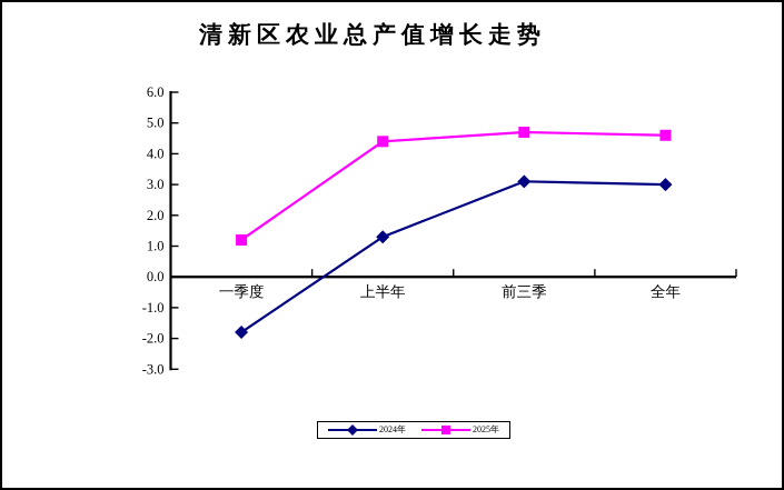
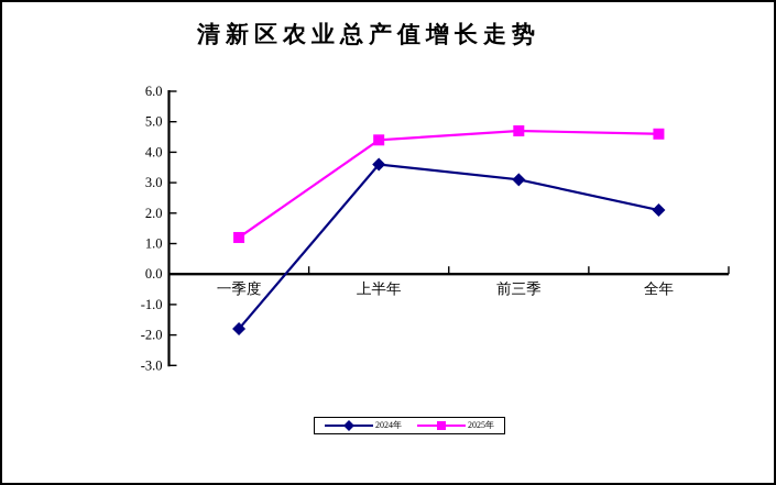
2024年/上半年: 1.3 -> 3.6
2024年/全年: 3.0 -> 2.1
